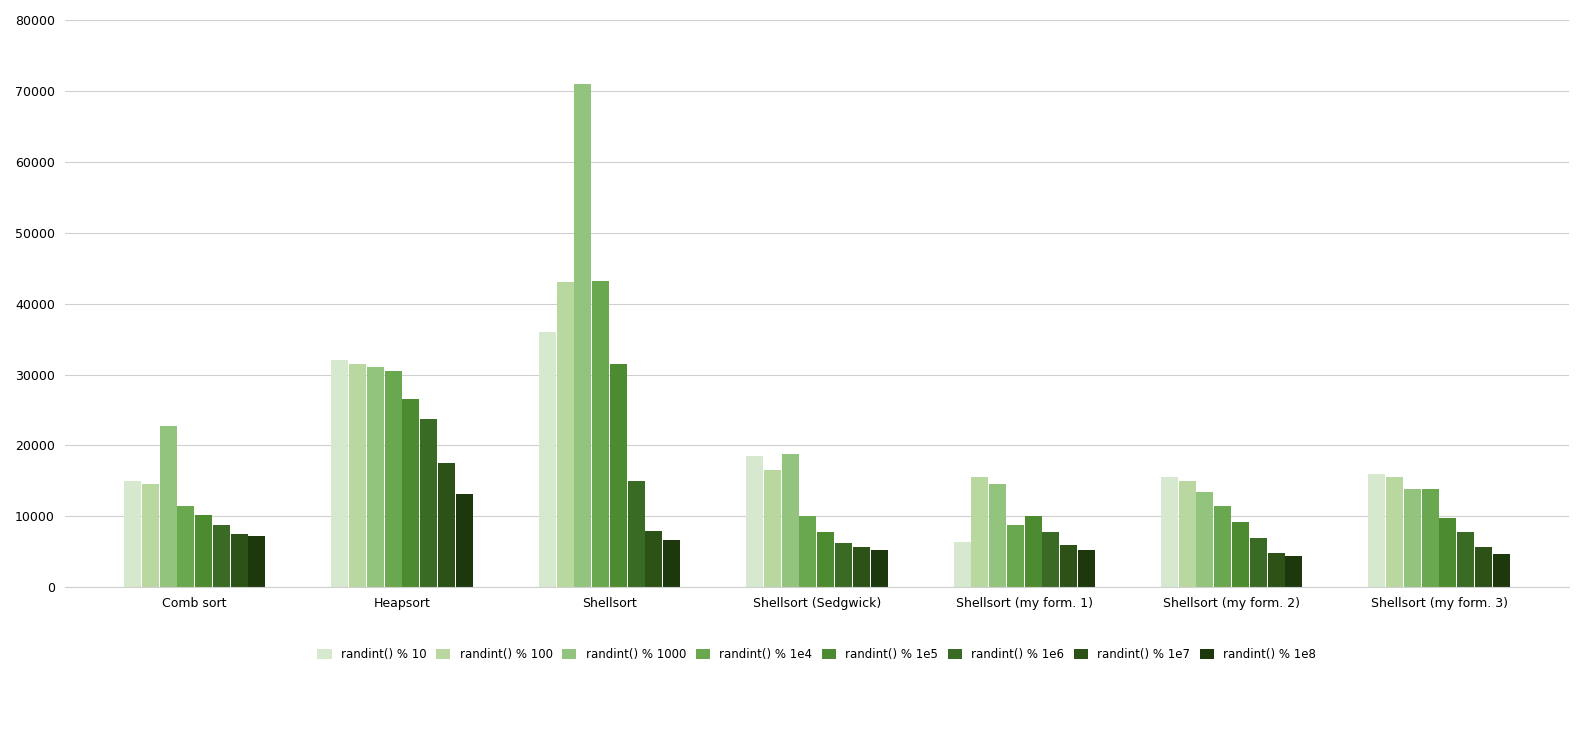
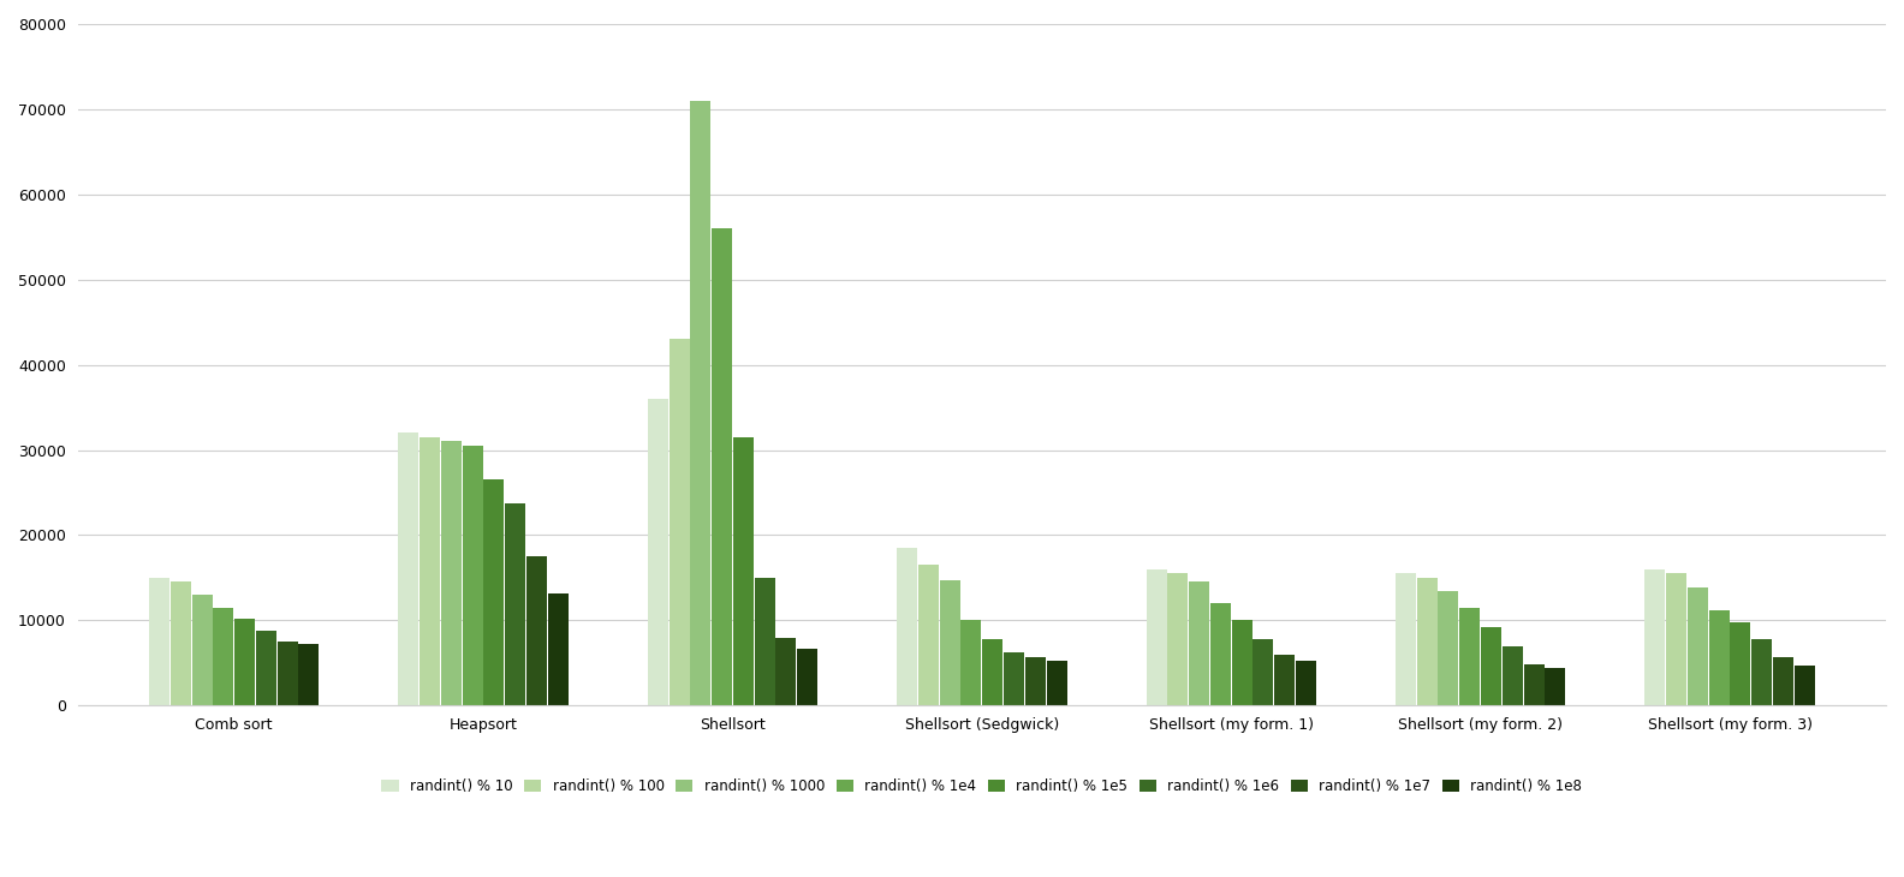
randint() % 1000/Comb sort: 22800 -> 13000
randint() % 1e4/Shellsort: 43200 -> 56000
randint() % 1000/Shellsort (Sedgwick): 18800 -> 14700
randint() % 10/Shellsort (my form. 1): 6400 -> 16000
randint() % 1e4/Shellsort (my form. 1): 8800 -> 12000
randint() % 1e4/Shellsort (my form. 3): 13800 -> 11200
